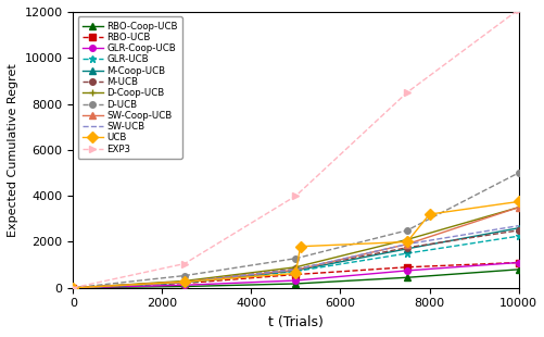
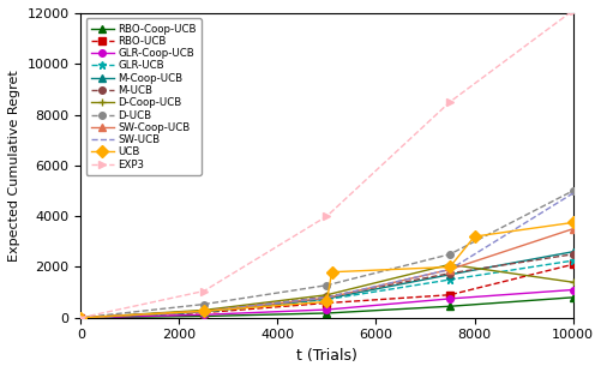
RBO-UCB/10000: 1100 -> 2100
D-Coop-UCB/10000: 3500 -> 1400
SW-UCB/10000: 2700 -> 4900
